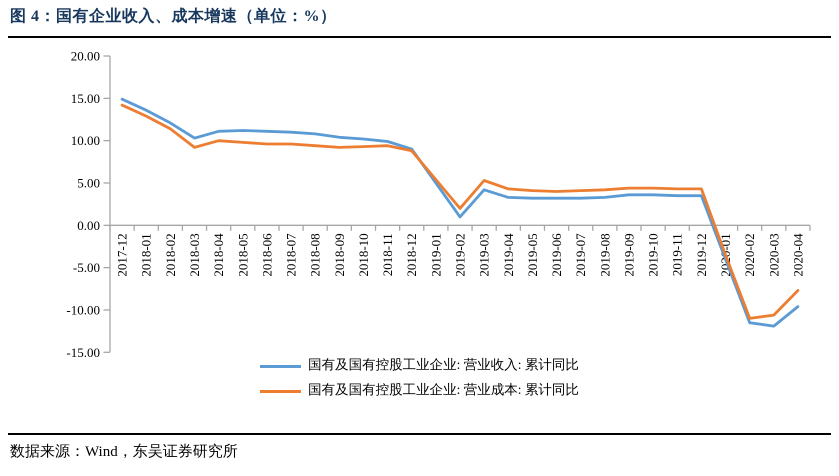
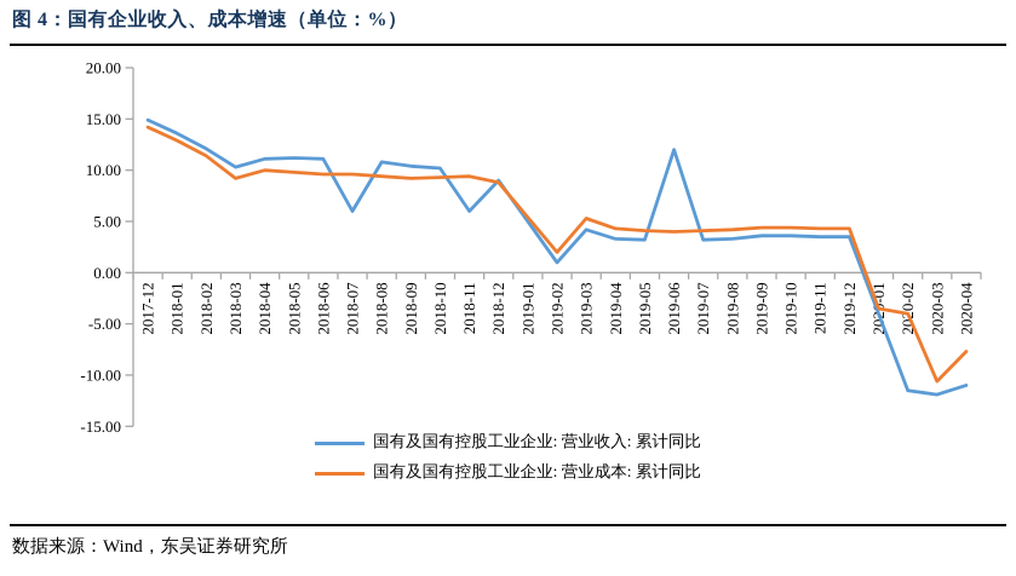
国有及国有控股工业企业: 营业收入: 累计同比/2018-07: 11 -> 6
国有及国有控股工业企业: 营业收入: 累计同比/2018-11: 10 -> 6
国有及国有控股工业企业: 营业收入: 累计同比/2019-06: 3 -> 12
国有及国有控股工业企业: 营业成本: 累计同比/2020-02: -11 -> -4
国有及国有控股工业企业: 营业收入: 累计同比/2020-04: -10 -> -11
